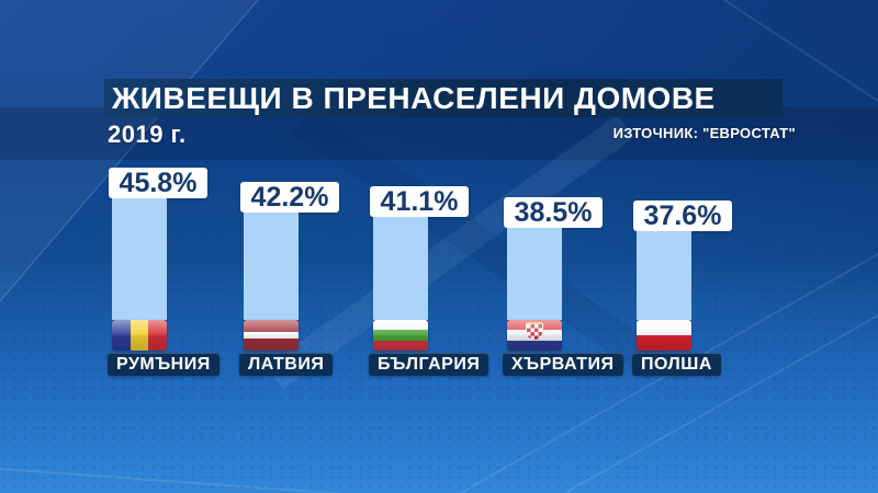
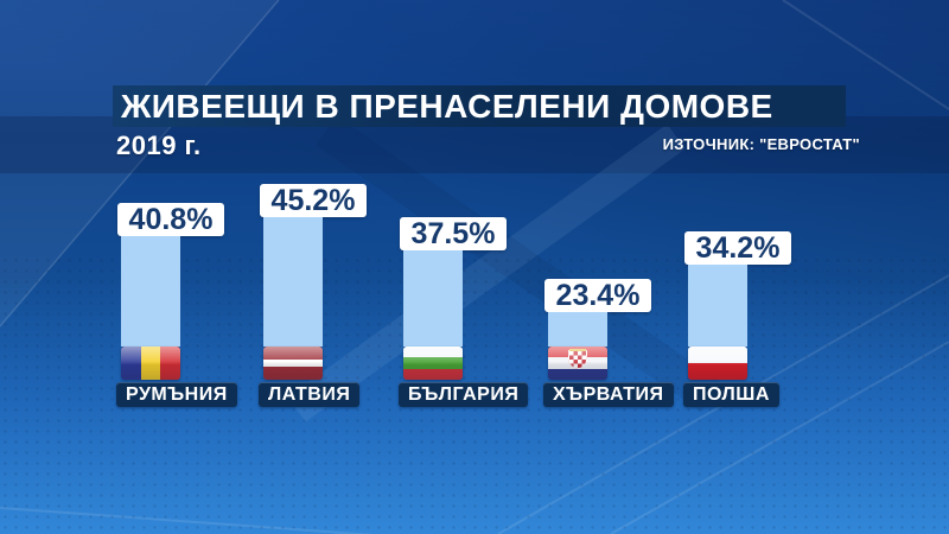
РУМЪНИЯ: 45.8% -> 40.8%
ЛАТВИЯ: 42.2% -> 45.2%
БЪЛГАРИЯ: 41.1% -> 37.5%
ХЪРВАТИЯ: 38.5% -> 23.4%
ПОЛША: 37.6% -> 34.2%
